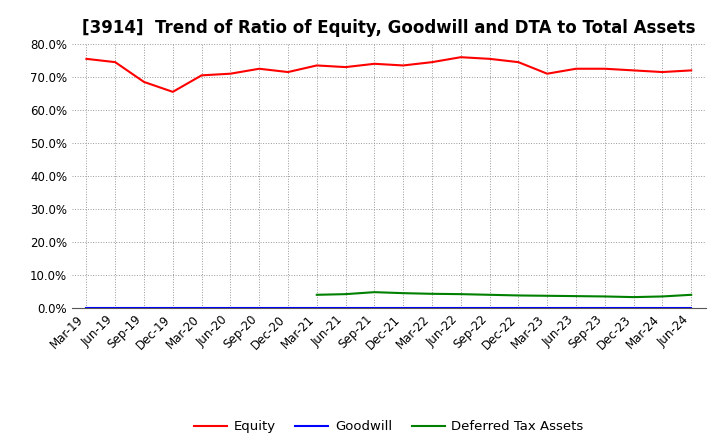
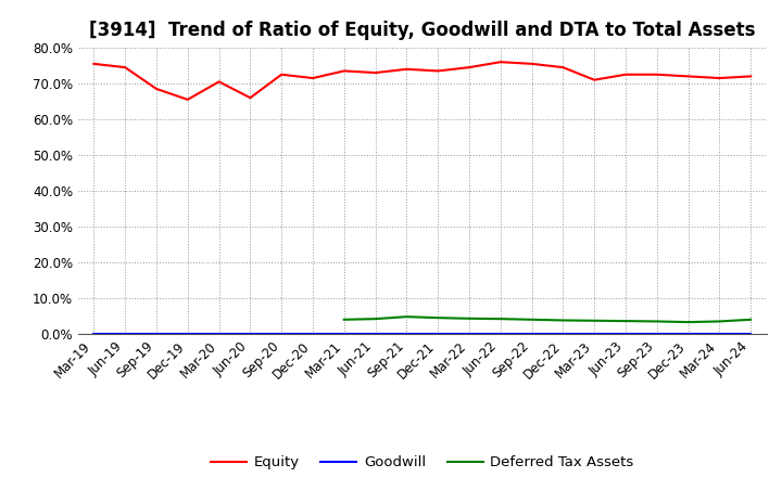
Equity/Jun-20: 71.0% -> 66.0%
